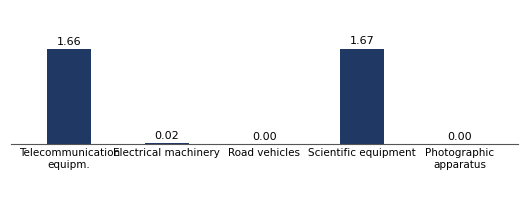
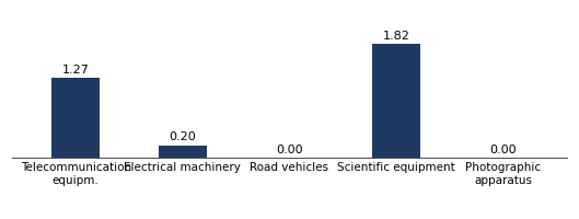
Telecommunication equipm.: 1.66 -> 1.27
Electrical machinery: 0.02 -> 0.20
Scientific equipment: 1.67 -> 1.82
